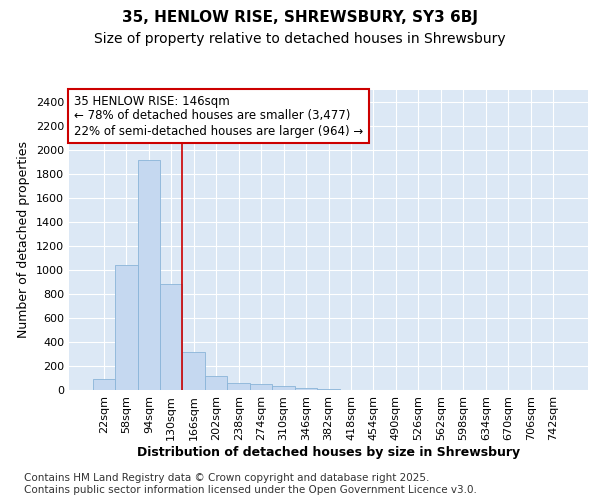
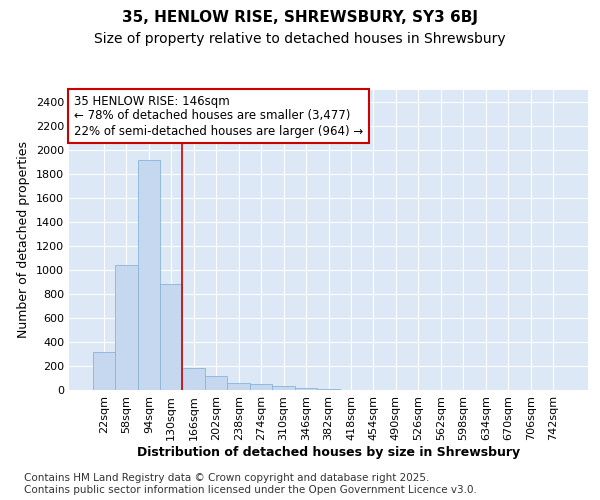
22sqm: 90 -> 320
166sqm: 320 -> 180
